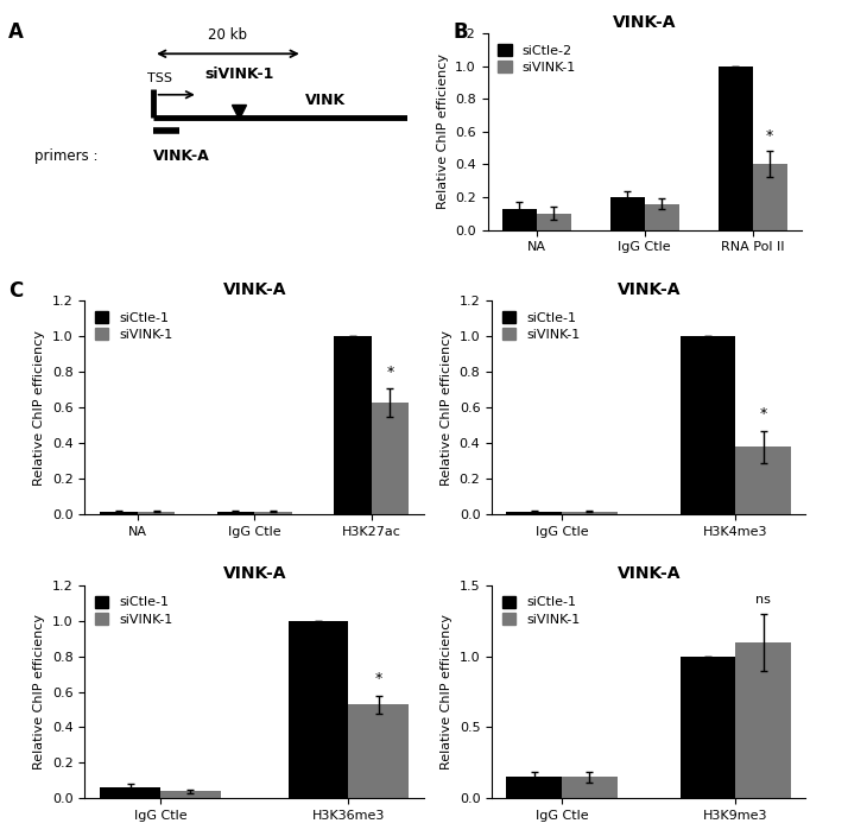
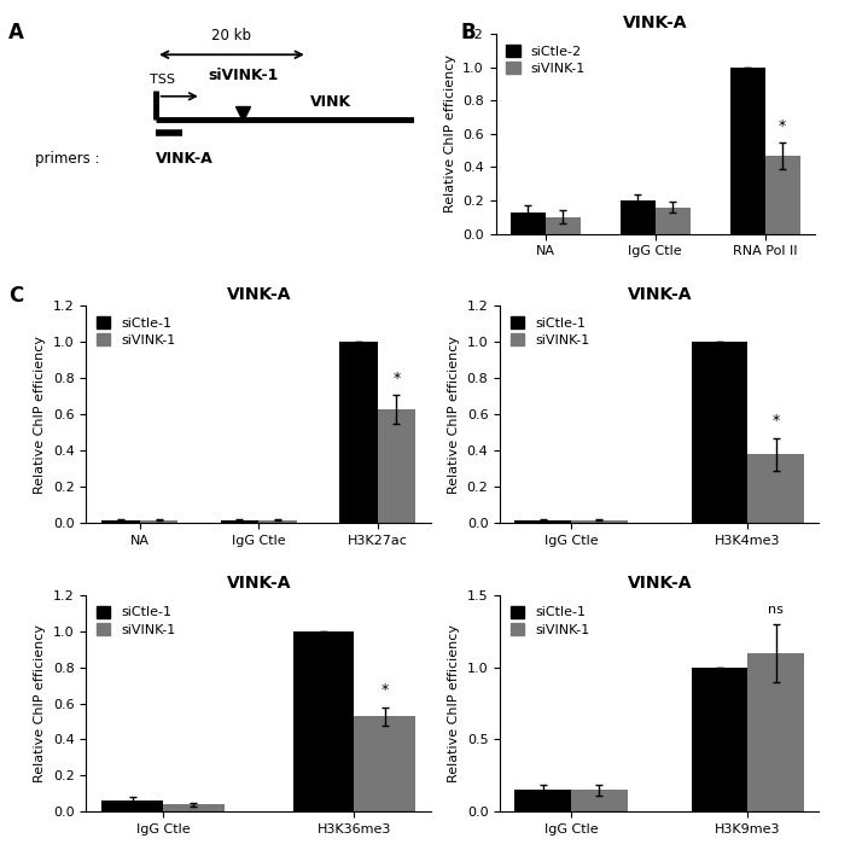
siVINK-1/RNA Pol II: 0.40 -> 0.47
